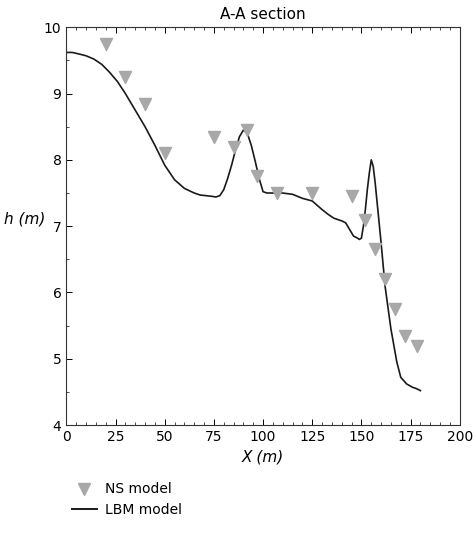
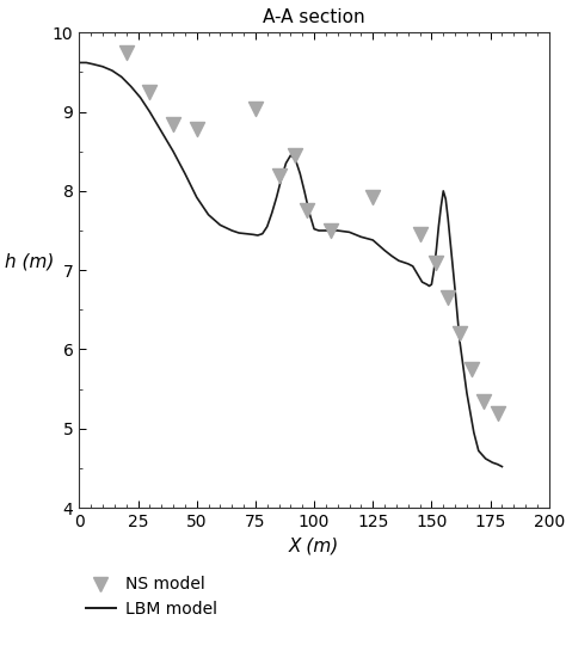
NS model/50: 8.10 -> 8.78
NS model/75: 8.35 -> 9.04
NS model/125: 7.50 -> 7.92
